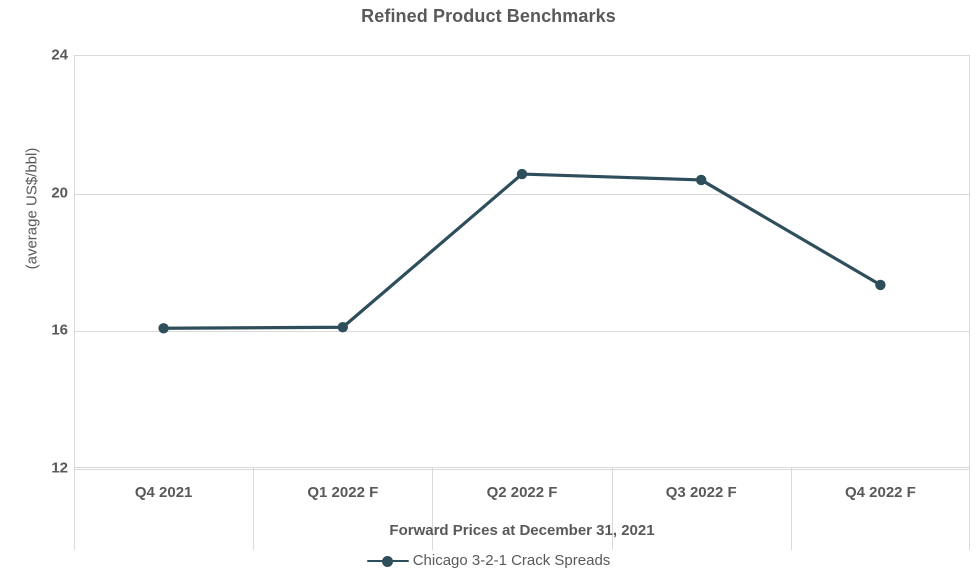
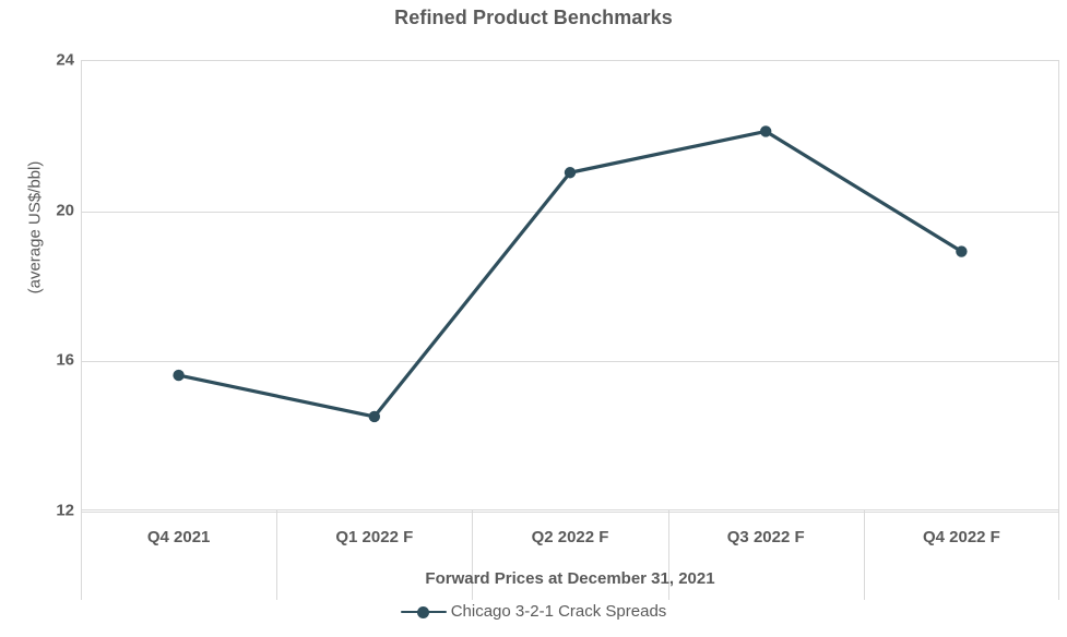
Q4 2021: 16.1 -> 15.6
Q1 2022 F: 16.1 -> 14.5
Q2 2022 F: 20.5 -> 21.0
Q3 2022 F: 20.4 -> 22.1
Q4 2022 F: 17.3 -> 18.9
